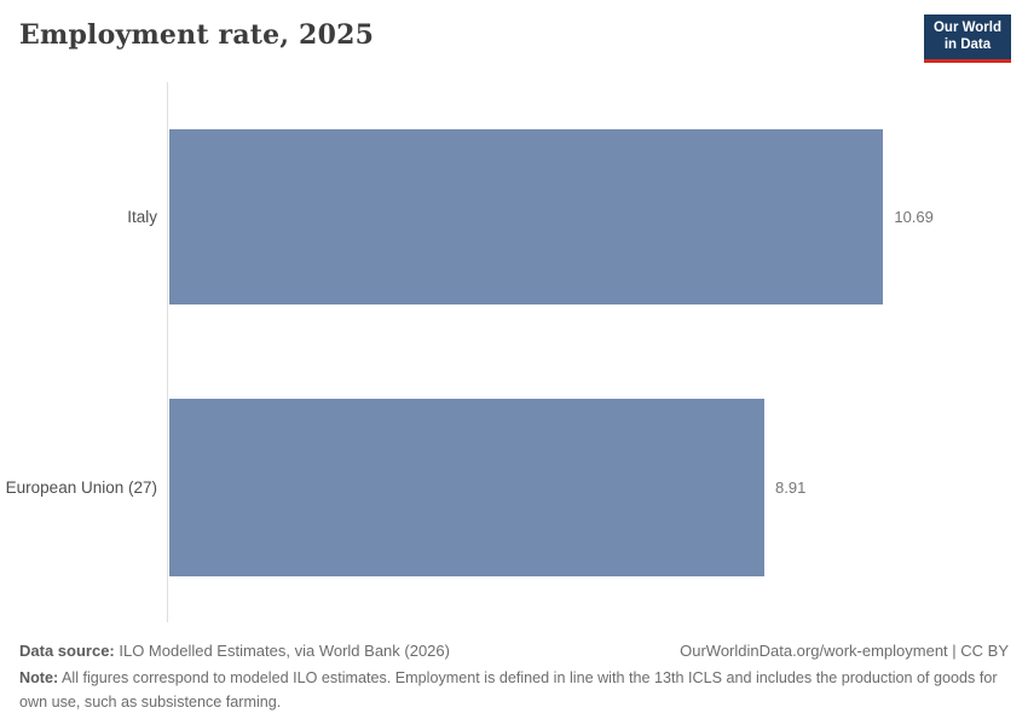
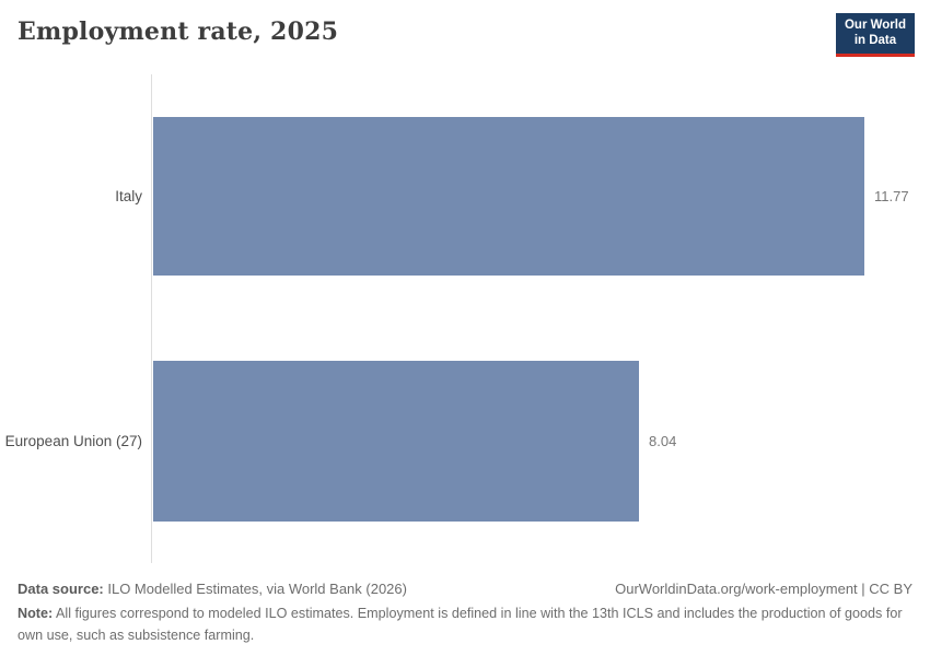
Italy: 10.69 -> 11.77
European Union (27): 8.91 -> 8.04
